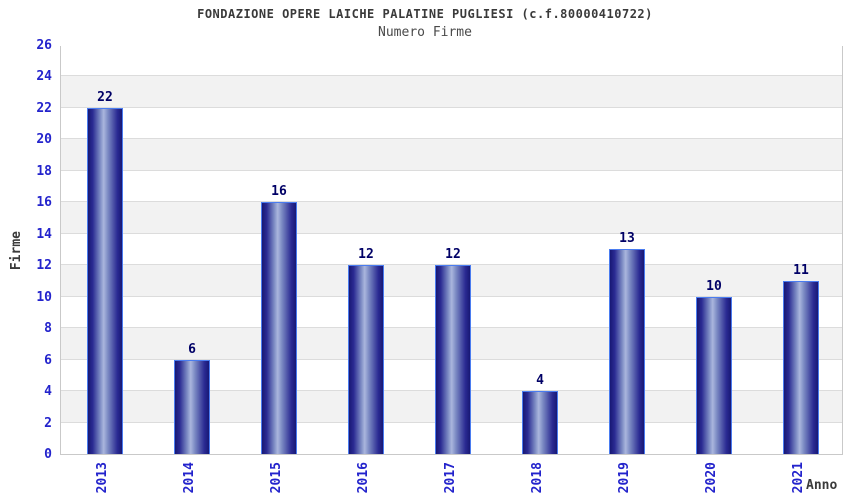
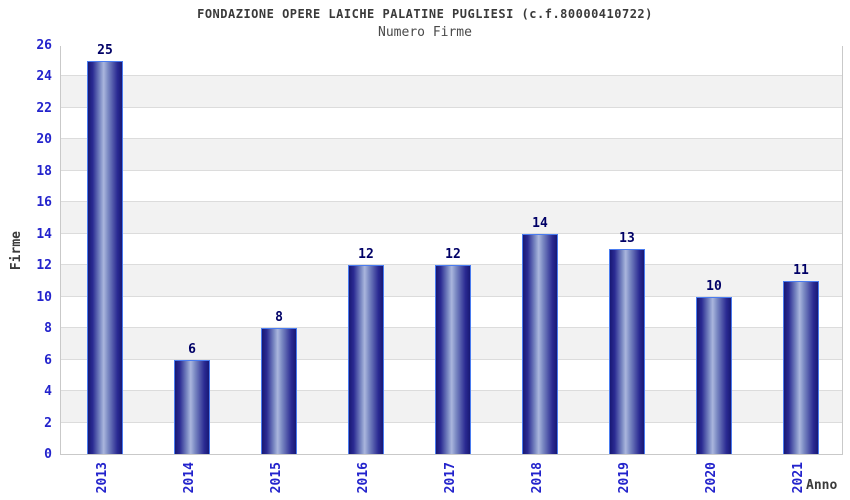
2013: 22 -> 25
2015: 16 -> 8
2018: 4 -> 14
